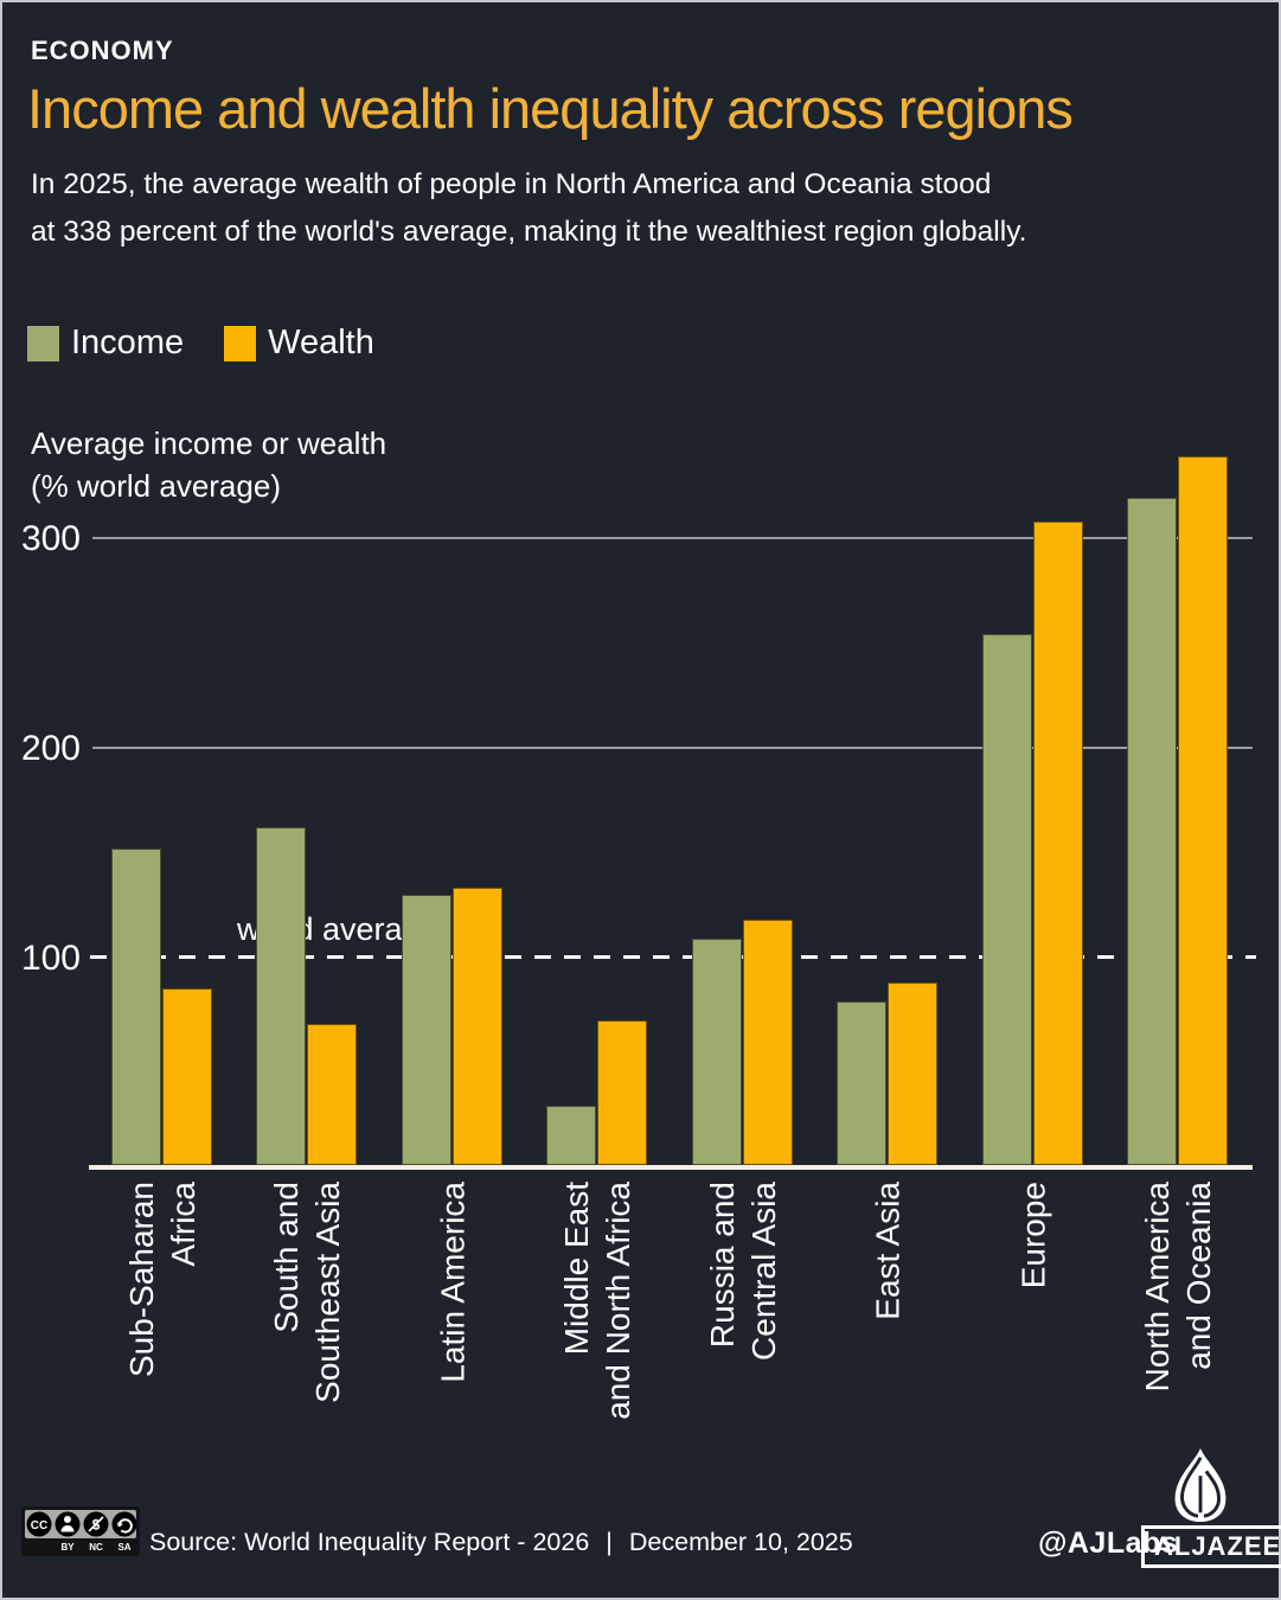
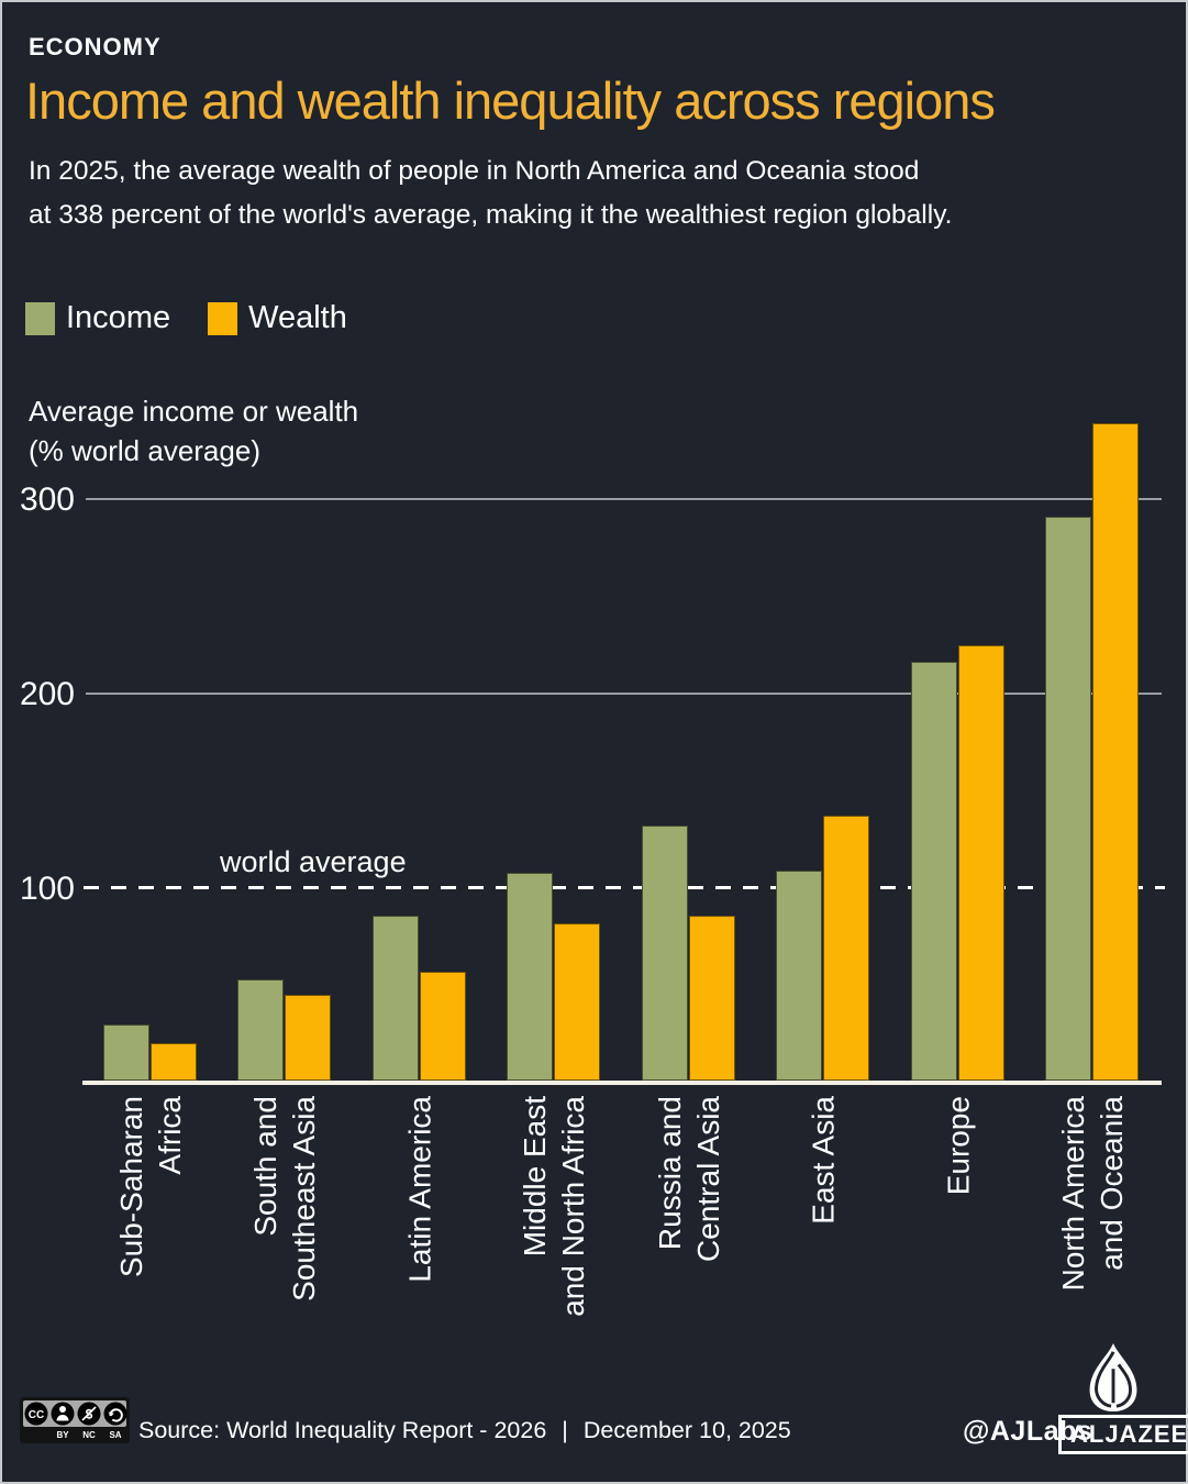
Income/Sub-Saharan Africa: 151 -> 29
Wealth/Sub-Saharan Africa: 84 -> 19
Income/South and Southeast Asia: 161 -> 52
Wealth/South and Southeast Asia: 67 -> 44
Income/Latin America: 129 -> 85
Wealth/Latin America: 132 -> 56
Income/Middle East and North Africa: 28 -> 107
Wealth/Middle East and North Africa: 69 -> 81
Income/Russia and Central Asia: 108 -> 131
Wealth/Russia and Central Asia: 117 -> 85
Income/East Asia: 78 -> 108
Wealth/East Asia: 87 -> 136
Income/Europe: 253 -> 215
Wealth/Europe: 307 -> 224
Income/North America and Oceania: 318 -> 290
